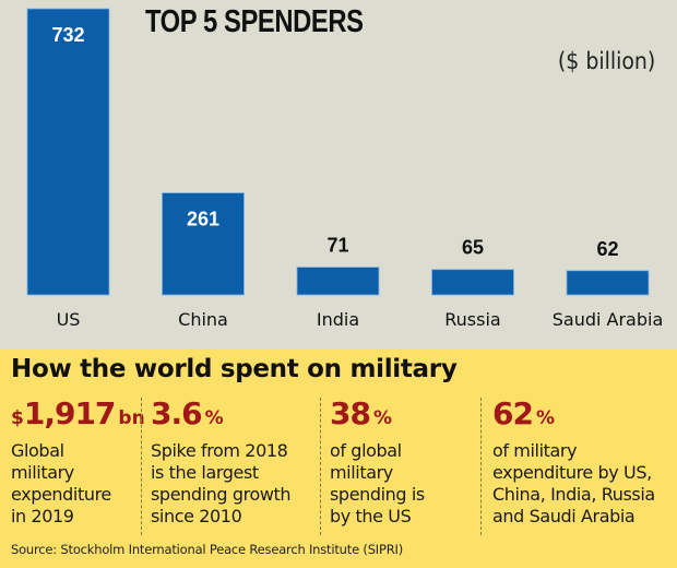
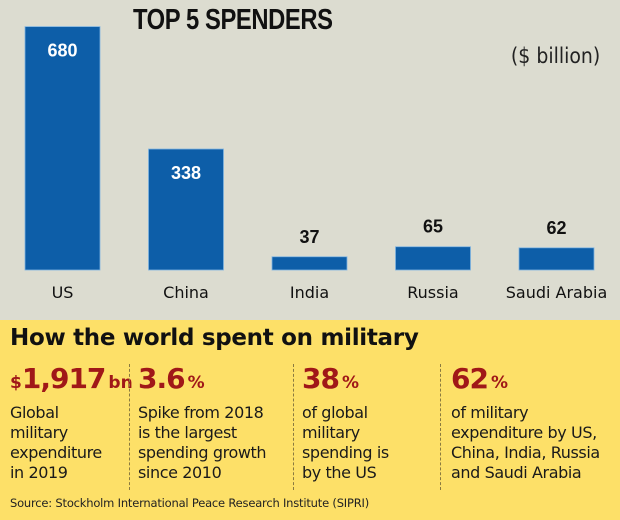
US: 732 -> 680
China: 261 -> 338
India: 71 -> 37
